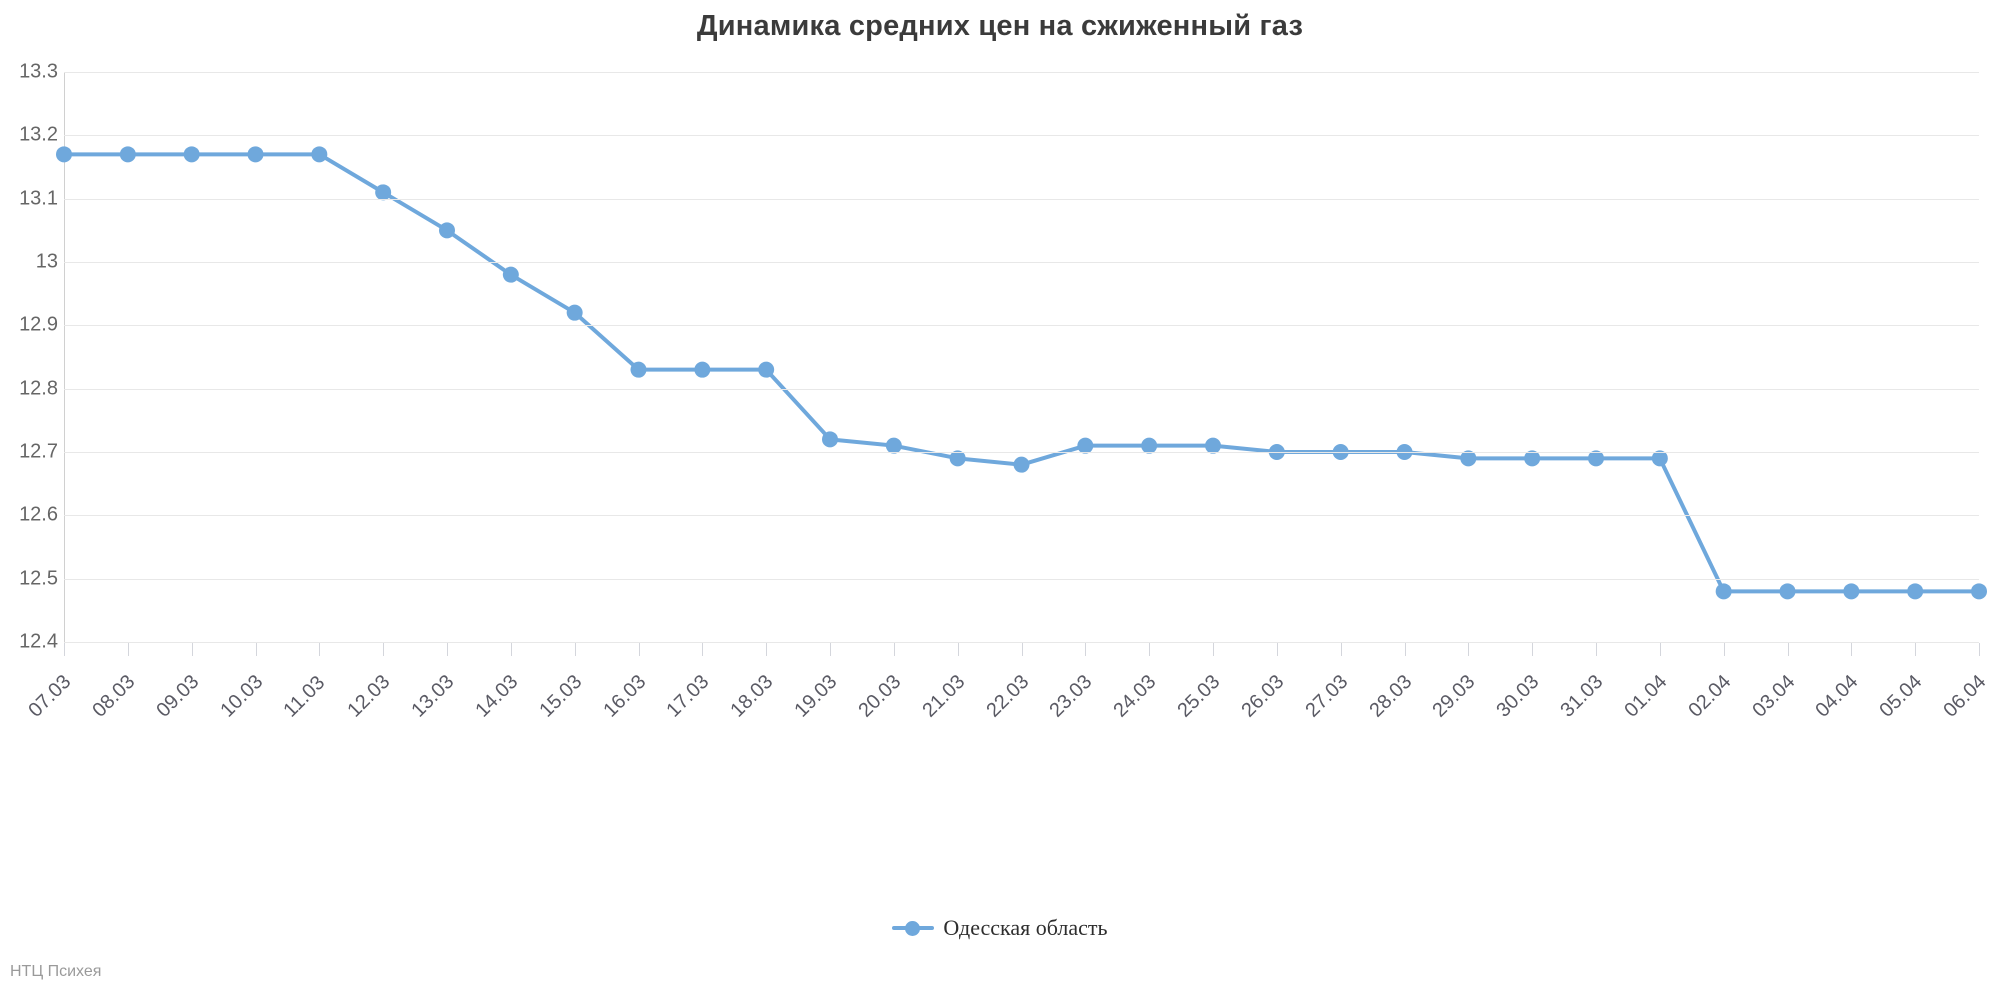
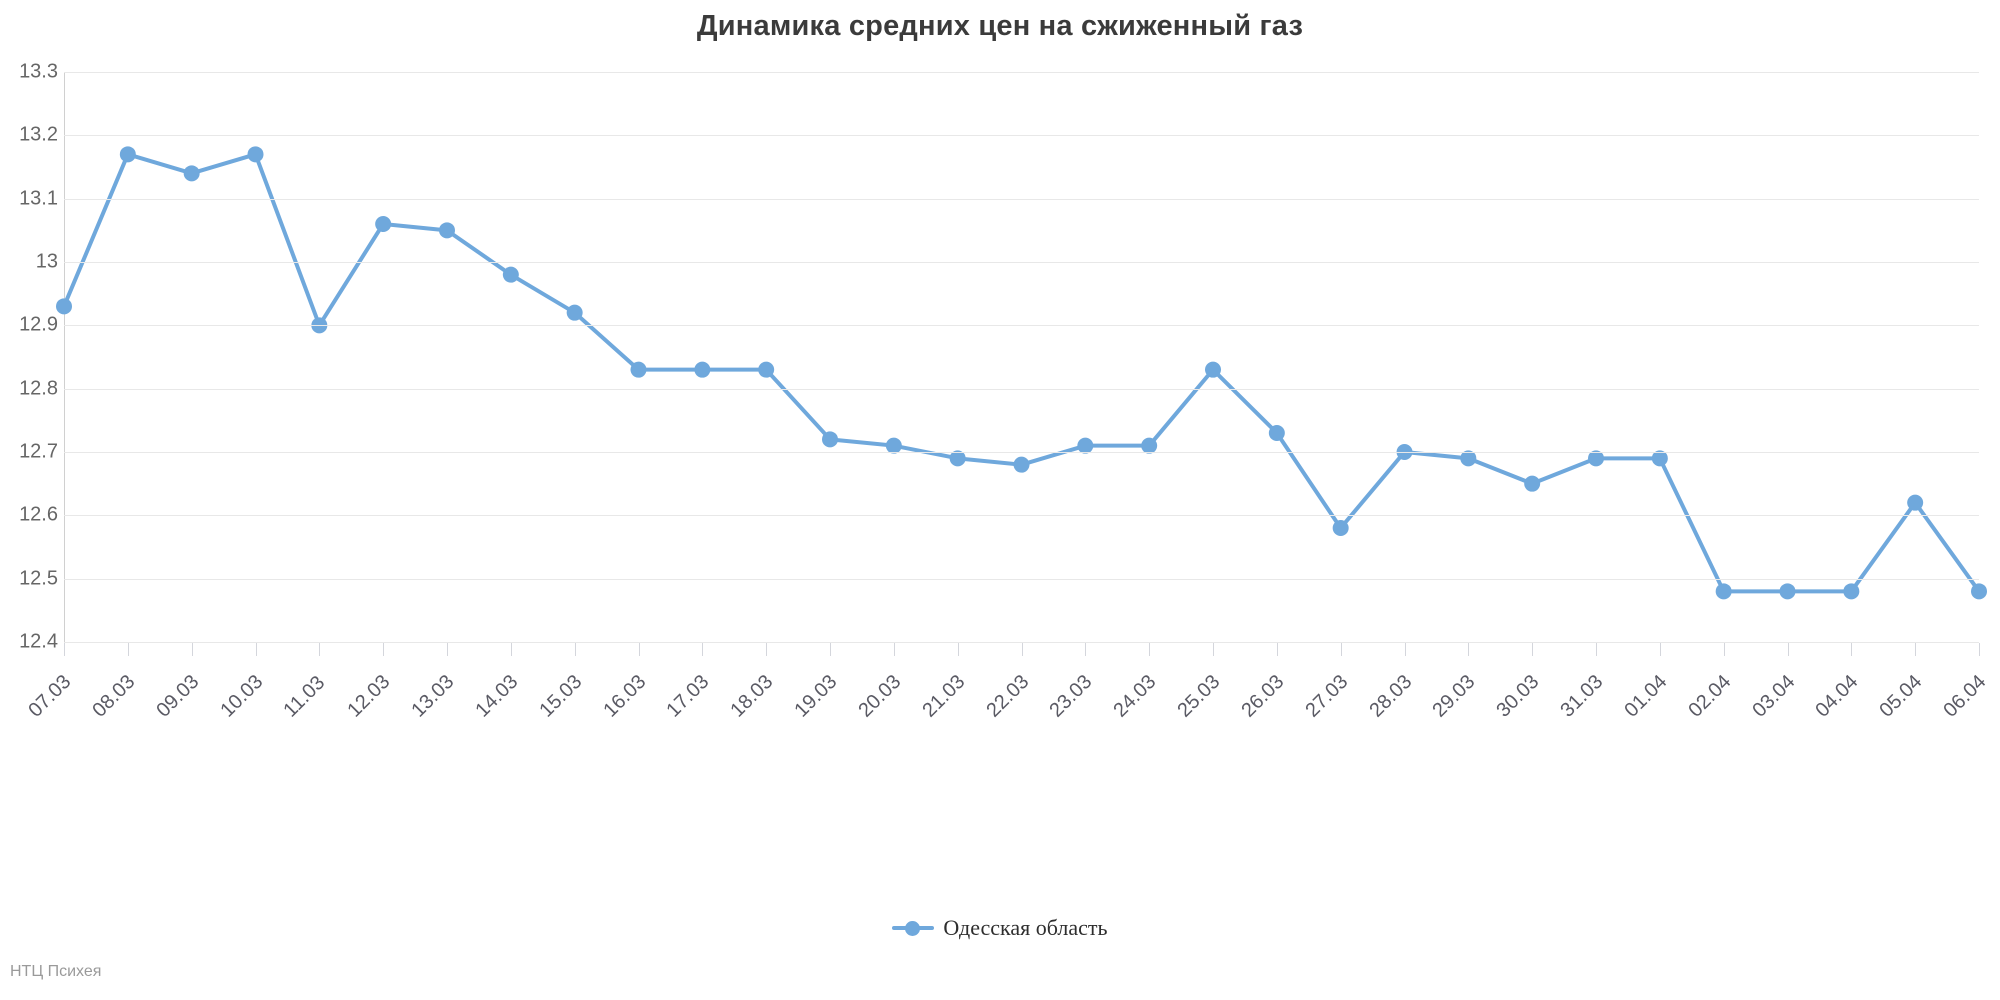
07.03: 13.17 -> 12.93
09.03: 13.17 -> 13.14
11.03: 13.17 -> 12.90
12.03: 13.11 -> 13.06
25.03: 12.71 -> 12.83
26.03: 12.70 -> 12.73
27.03: 12.70 -> 12.58
30.03: 12.69 -> 12.65
05.04: 12.48 -> 12.62
